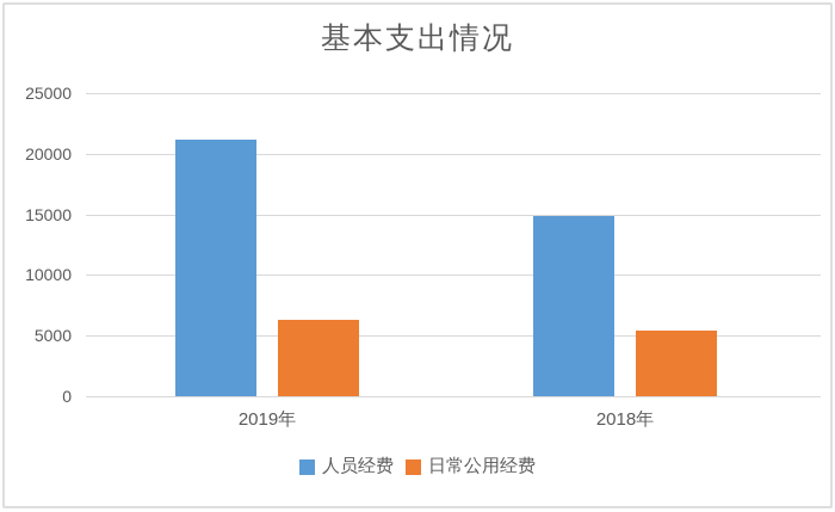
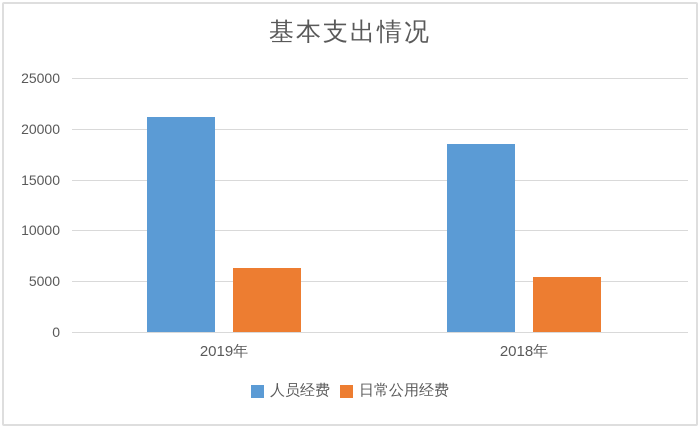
人员经费/2018年: 14900 -> 18500
